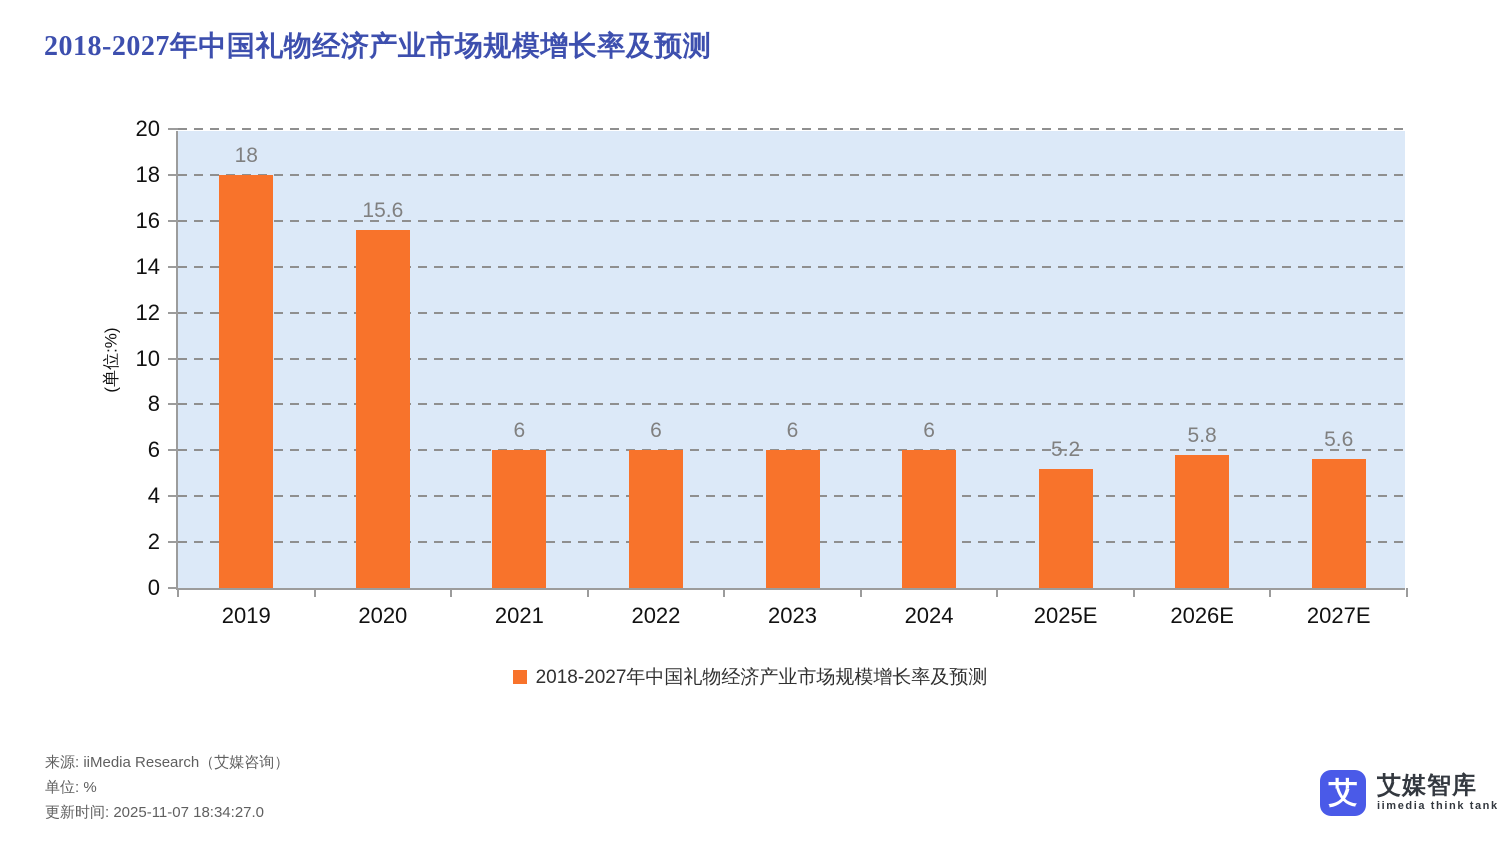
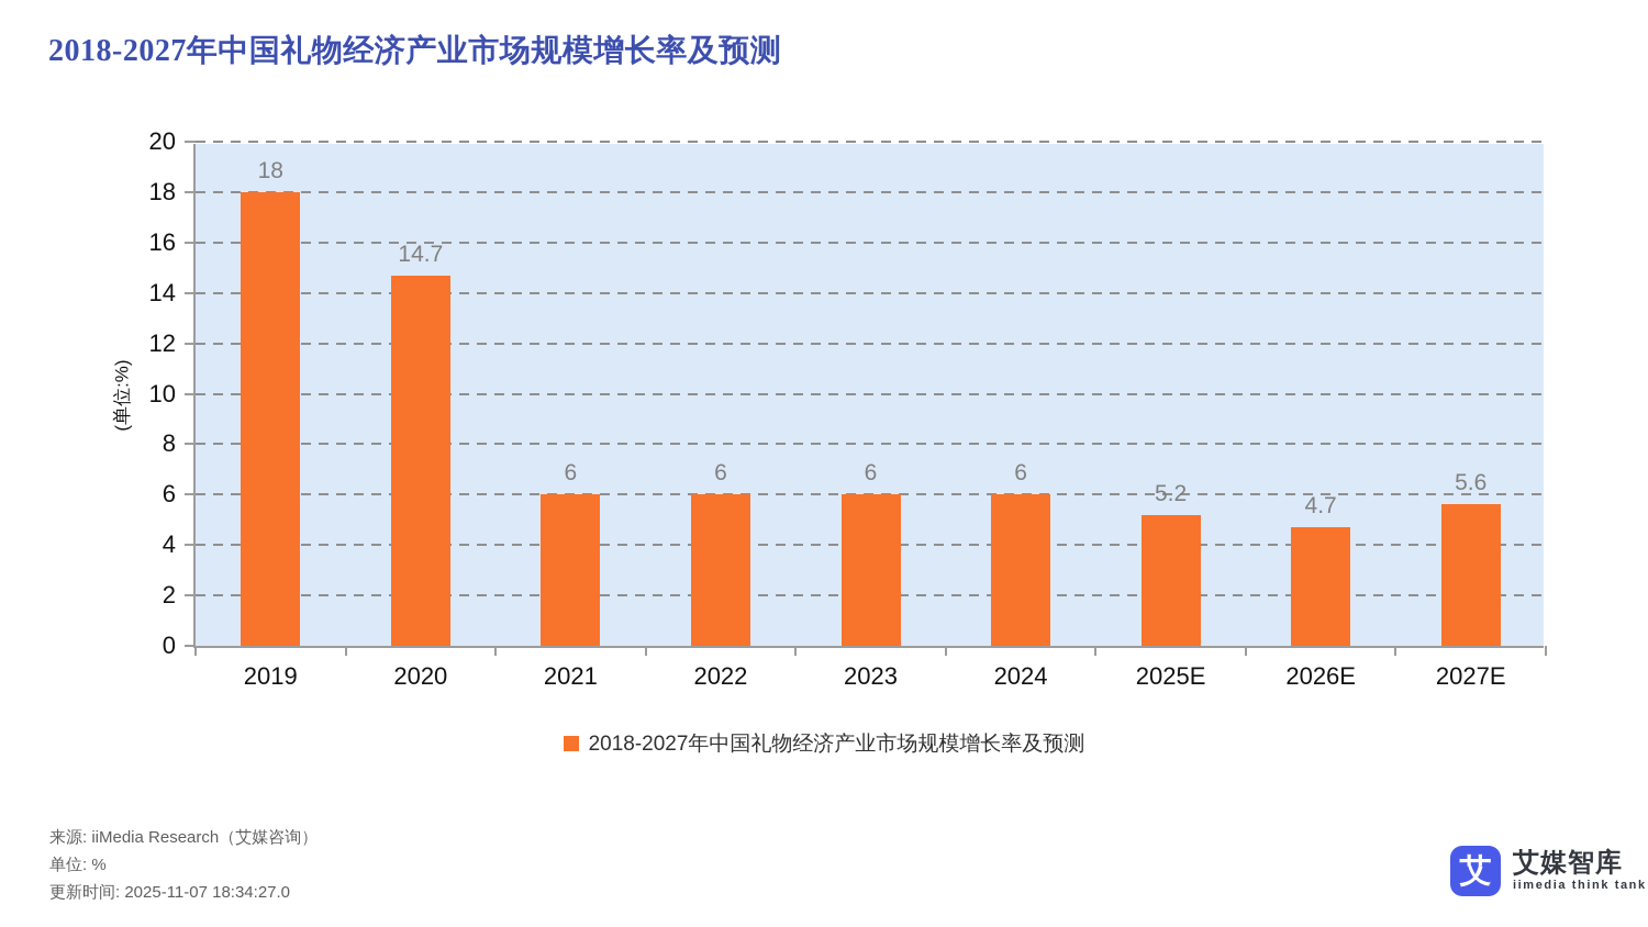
2020: 15.6 -> 14.7
2026E: 5.8 -> 4.7
